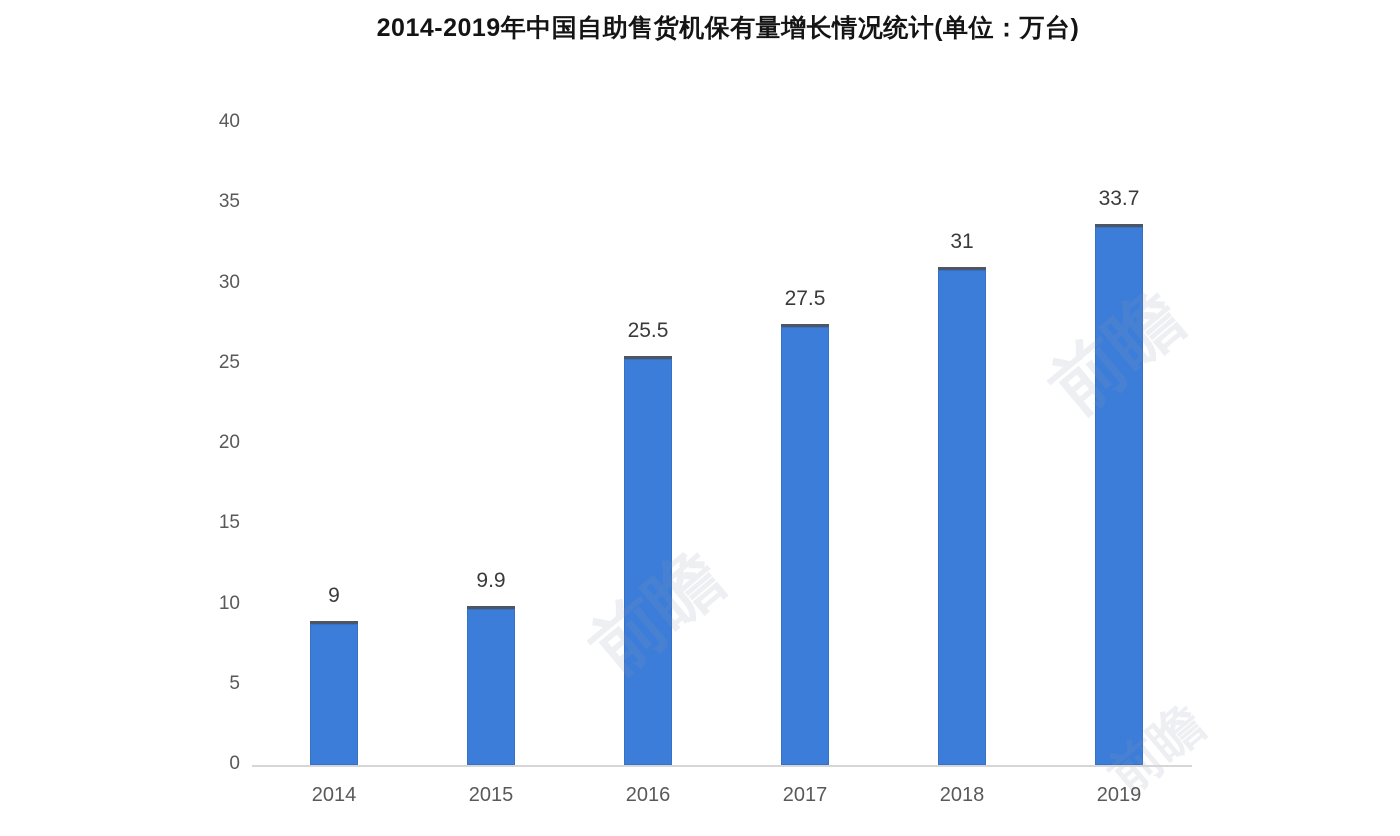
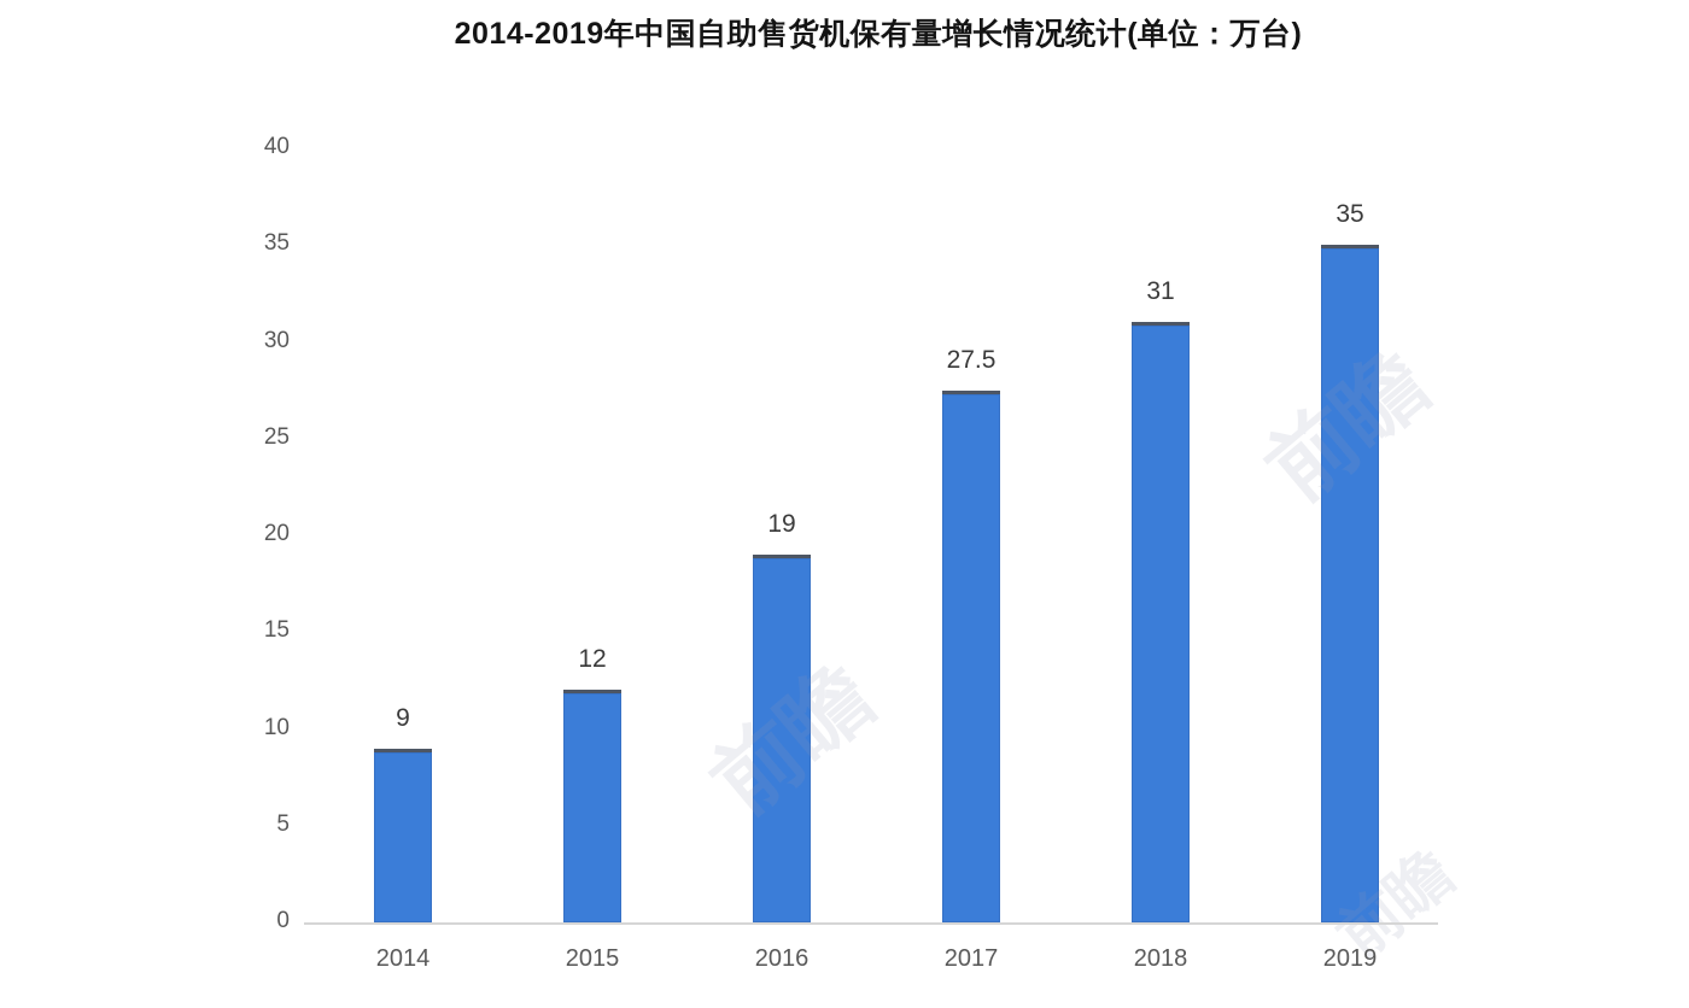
2015: 9.9 -> 12
2016: 25.5 -> 19
2019: 33.7 -> 35
